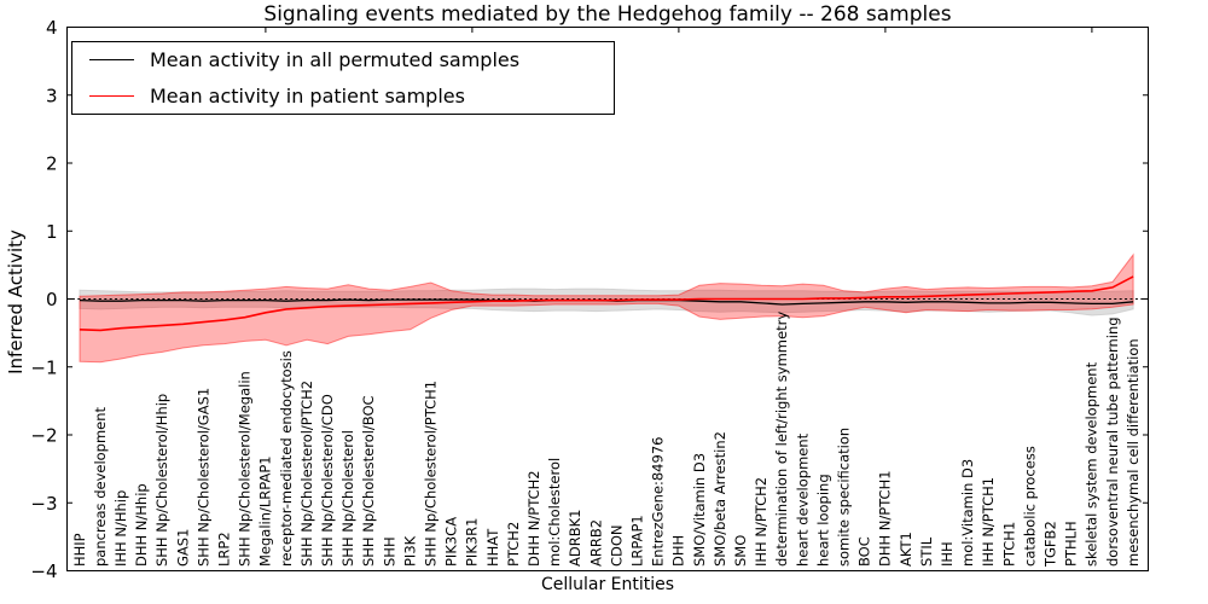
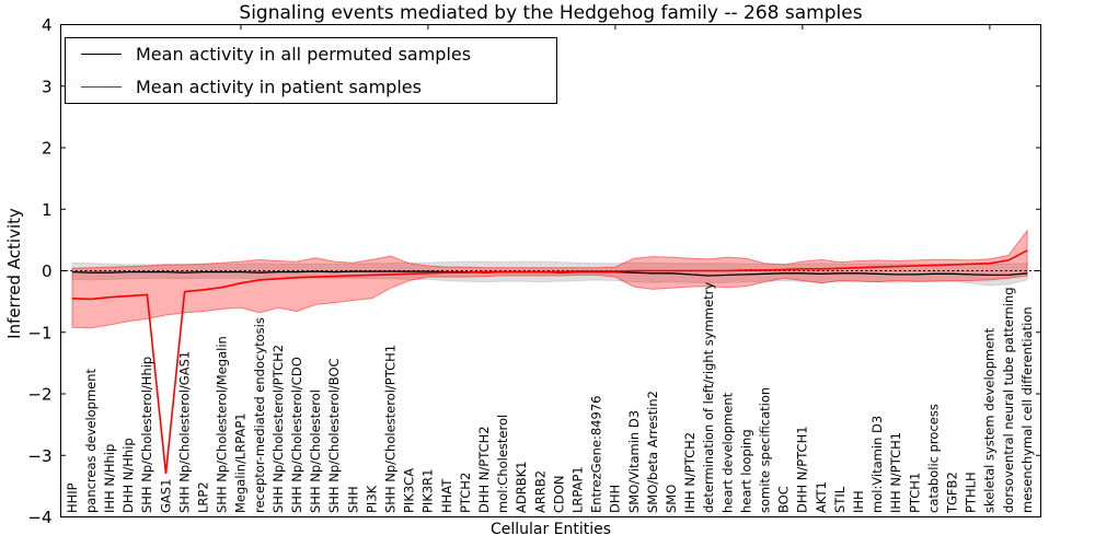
Mean activity in patient samples/GAS1: -0.4 -> -3.3
